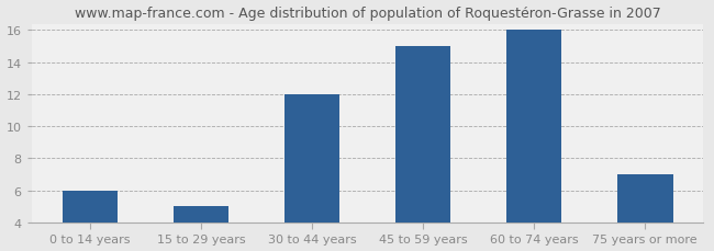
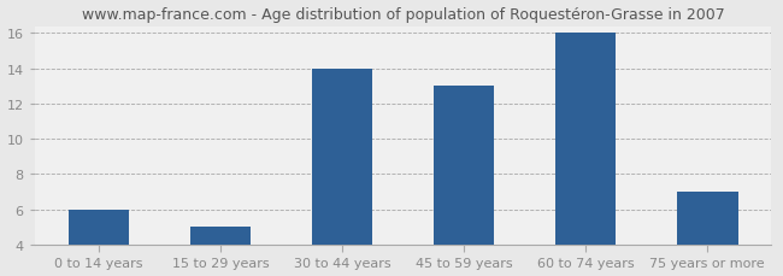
30 to 44 years: 12 -> 14
45 to 59 years: 15 -> 13
